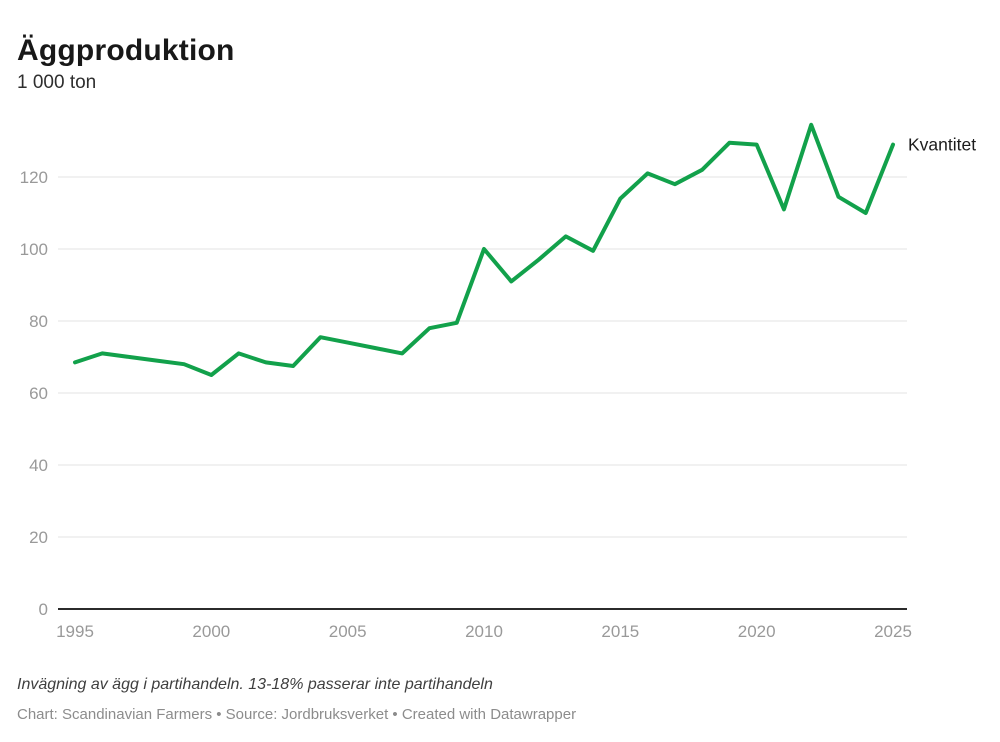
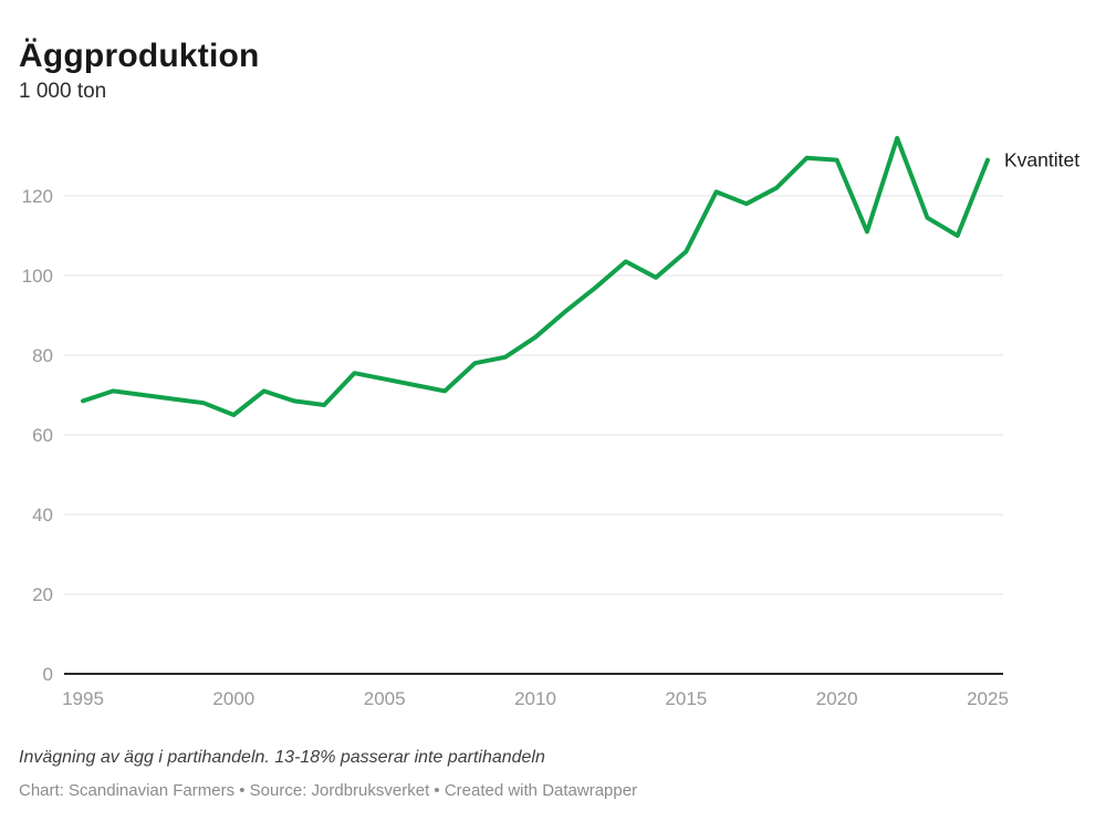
2010: 100 -> 84
2015: 114 -> 106
